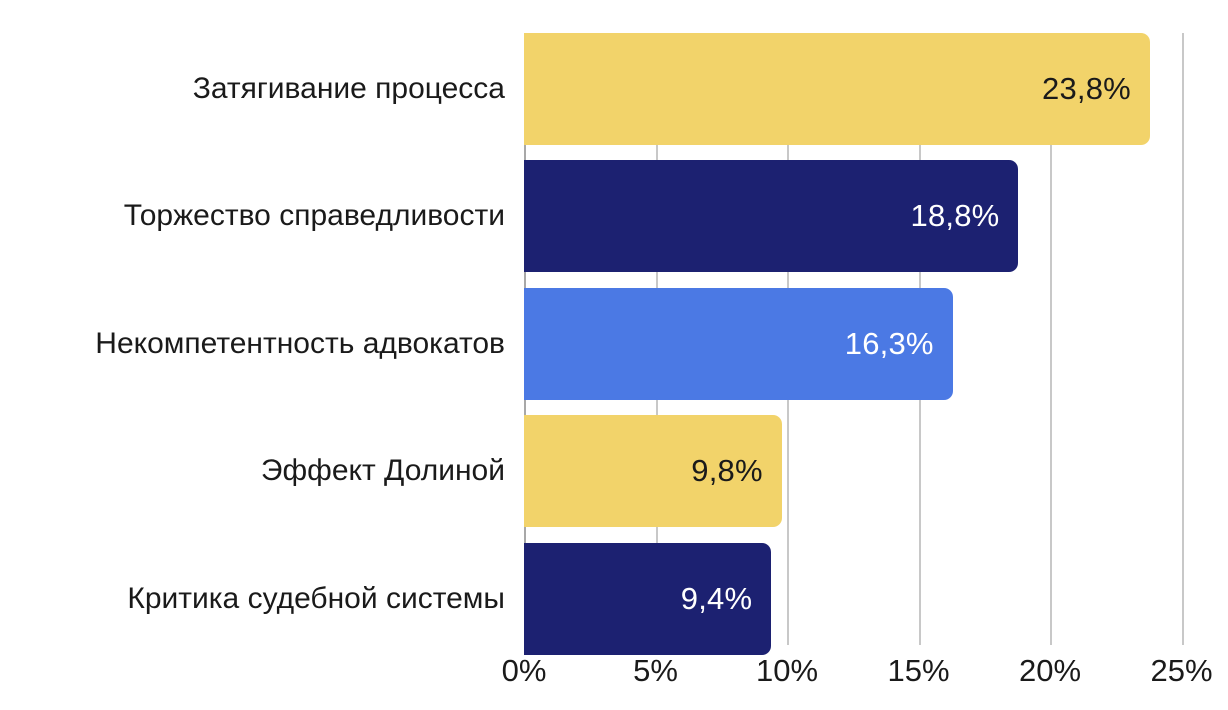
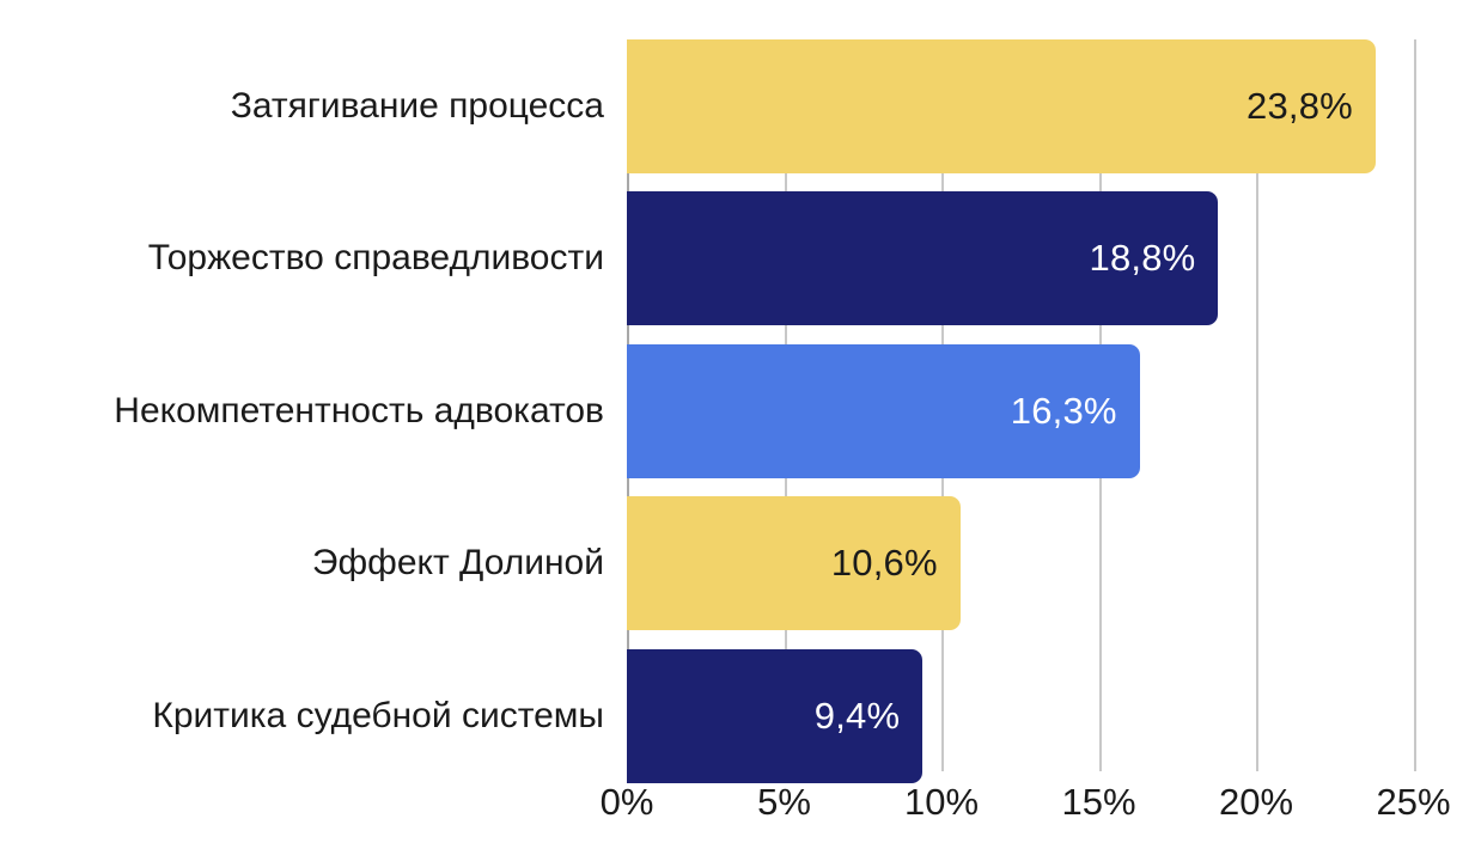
Эффект Долиной: 9,8% -> 10,6%
